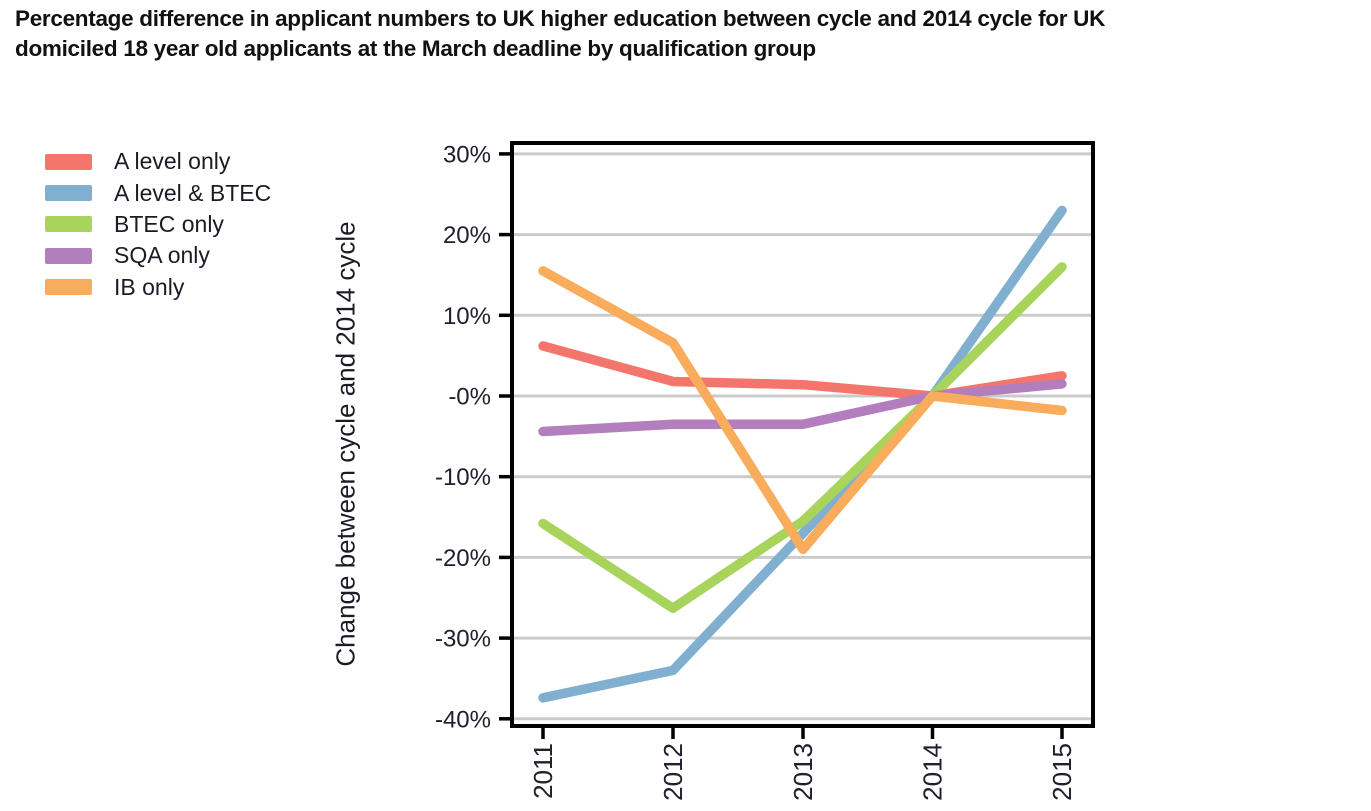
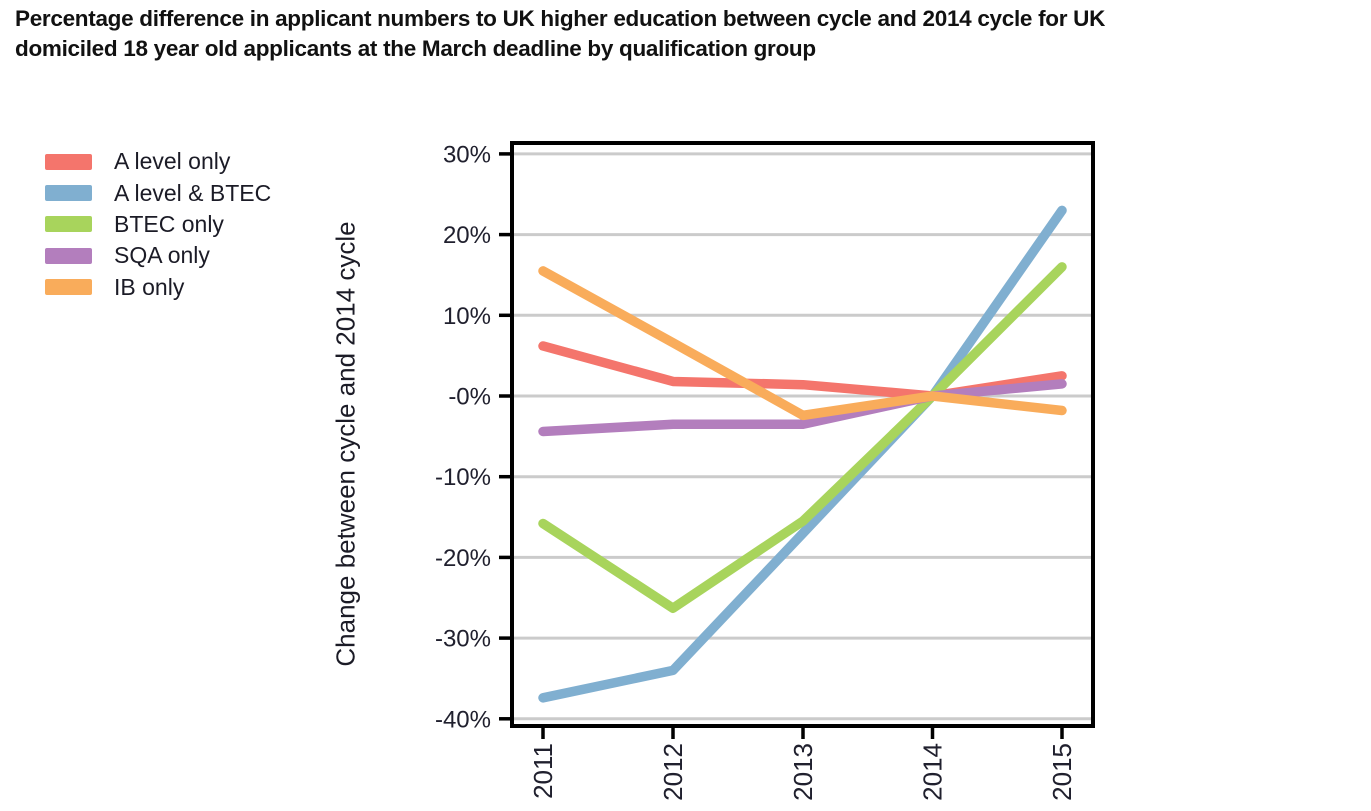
IB only/2013: -19% -> -2%
